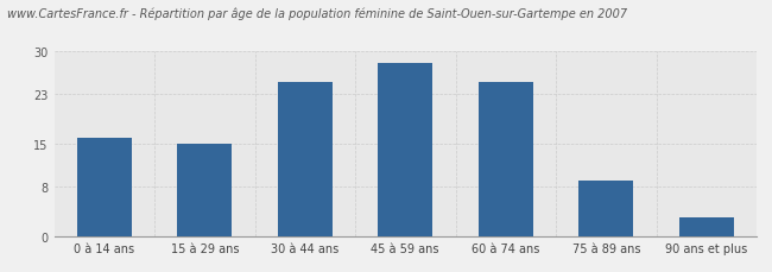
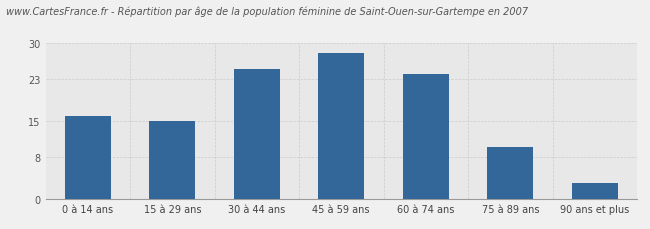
60 à 74 ans: 25 -> 24
75 à 89 ans: 9 -> 10
